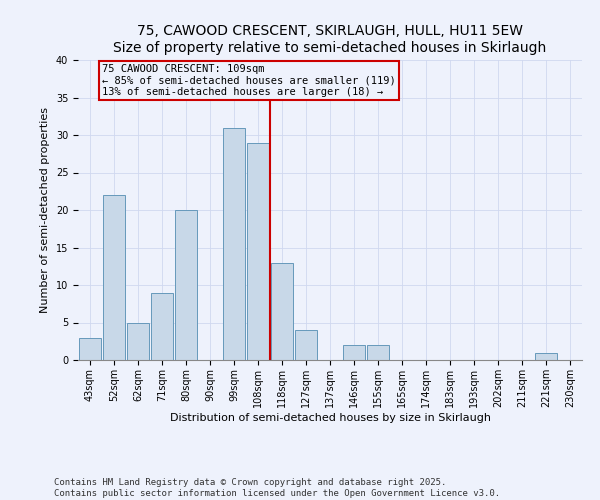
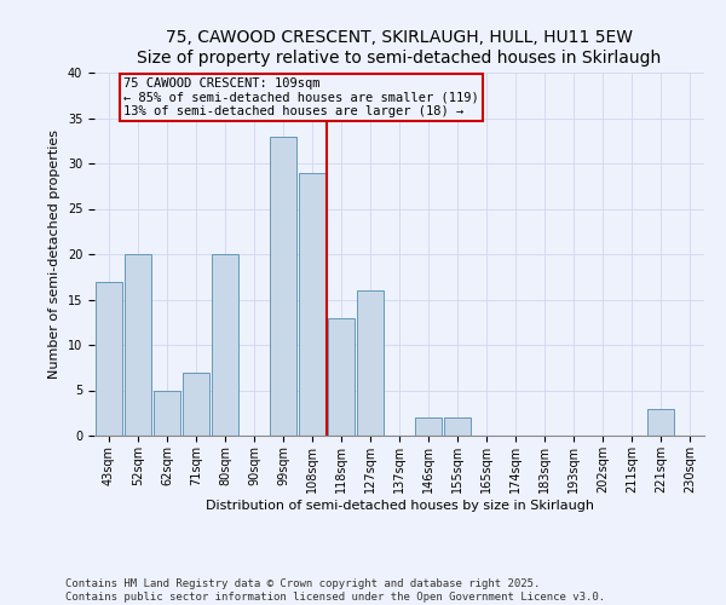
43sqm: 3 -> 17
52sqm: 22 -> 20
71sqm: 9 -> 7
99sqm: 31 -> 33
127sqm: 4 -> 16
221sqm: 1 -> 3
